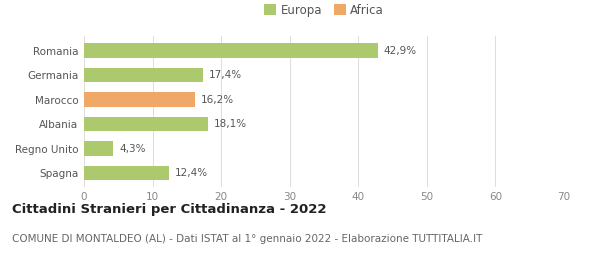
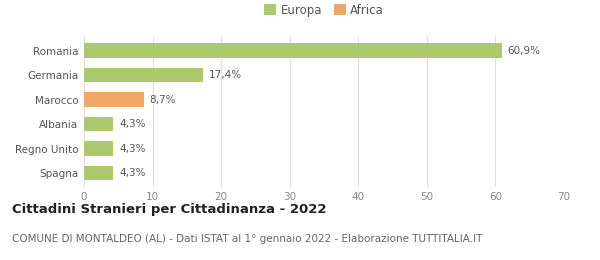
Romania: 42,9% -> 60,9%
Marocco: 16,2% -> 8,7%
Albania: 18,1% -> 4,3%
Spagna: 12,4% -> 4,3%
